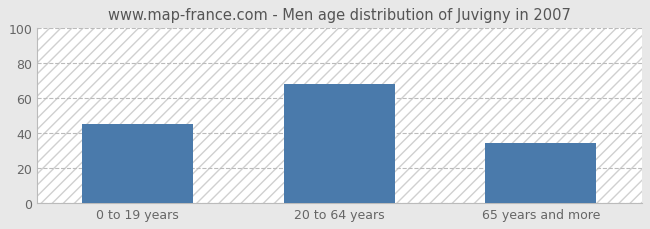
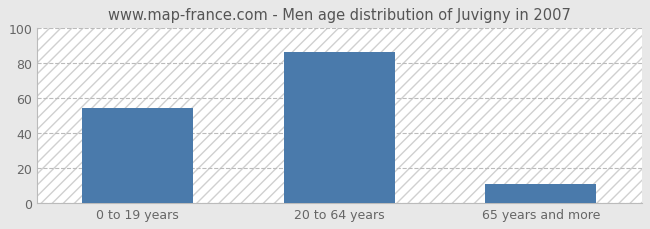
0 to 19 years: 45 -> 54
20 to 64 years: 68 -> 86
65 years and more: 34 -> 11
